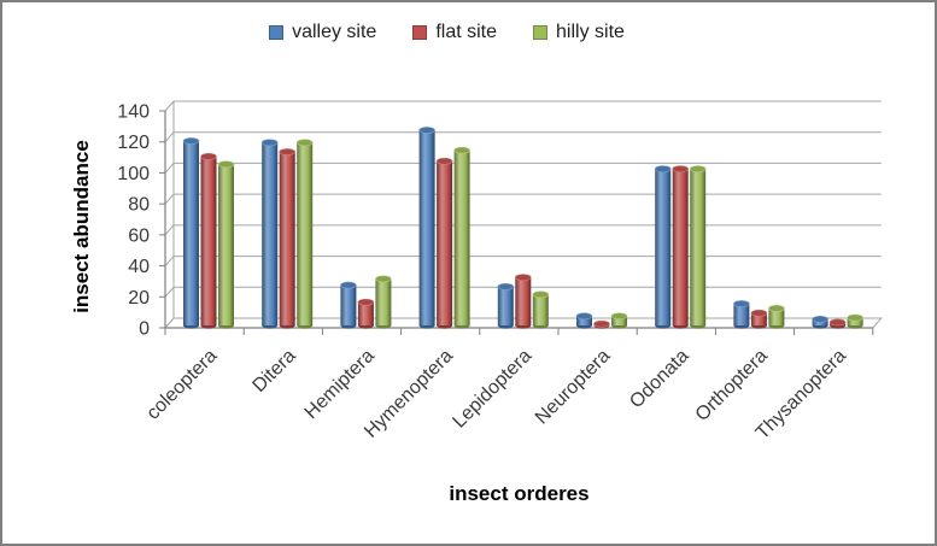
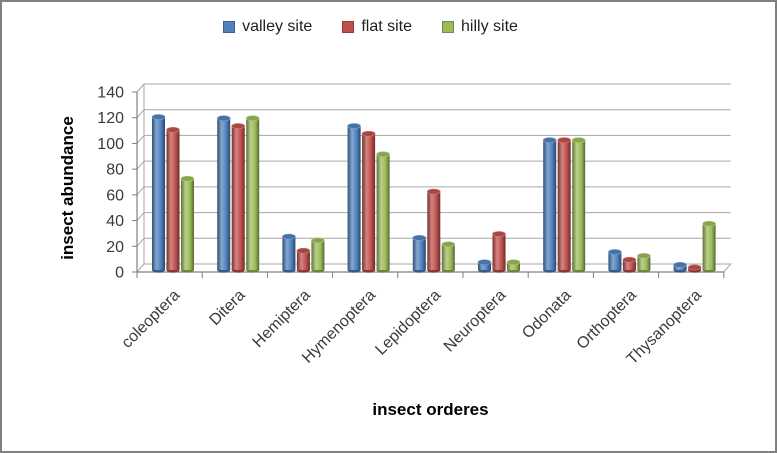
hilly site/coleoptera: 104 -> 71
hilly site/Hemiptera: 30 -> 23
valley site/Hymenoptera: 126 -> 112
hilly site/Hymenoptera: 113 -> 90
flat site/Lepidoptera: 31 -> 61
flat site/Neuroptera: 1 -> 28
hilly site/Thysanoptera: 5 -> 36
